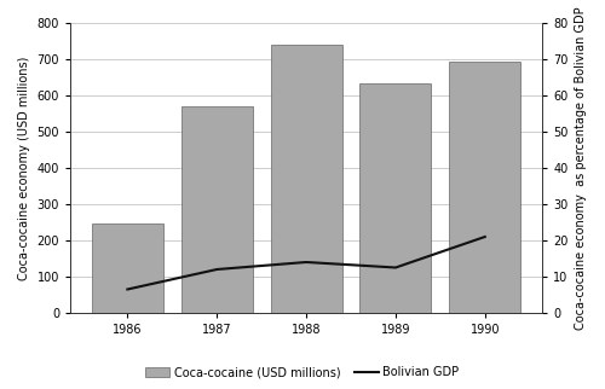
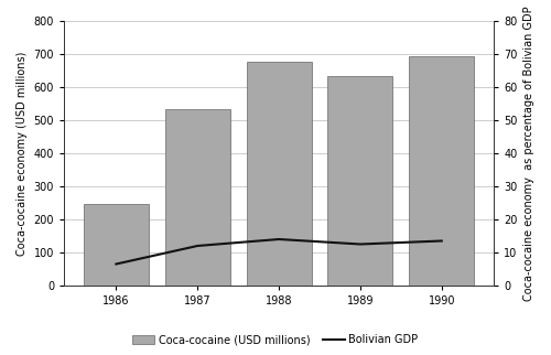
Coca-cocaine (USD millions)/1987: 570 -> 534
Coca-cocaine (USD millions)/1988: 740 -> 675
Bolivian GDP/1990: 21.0 -> 13.5
